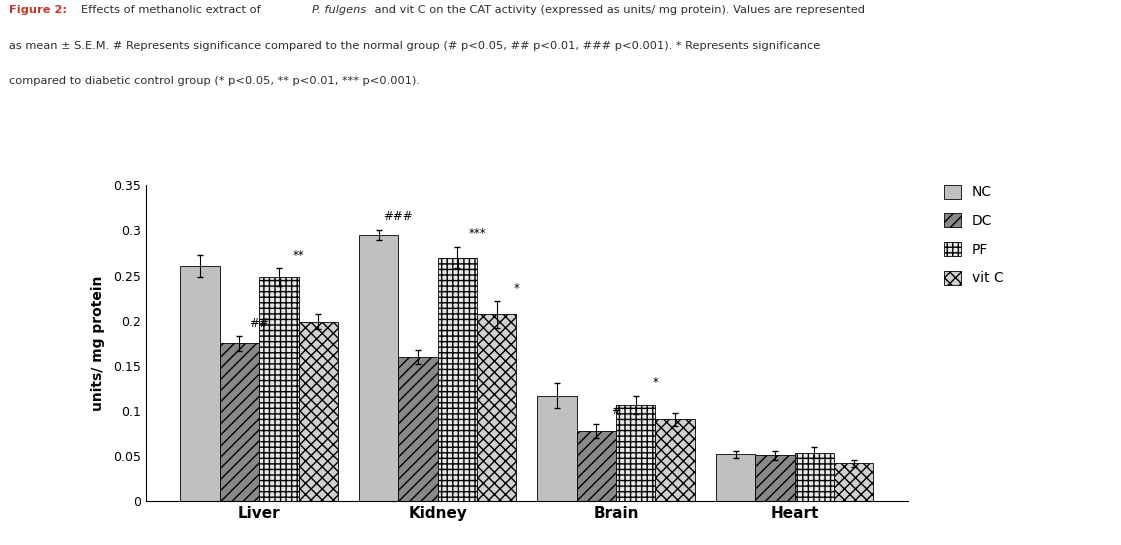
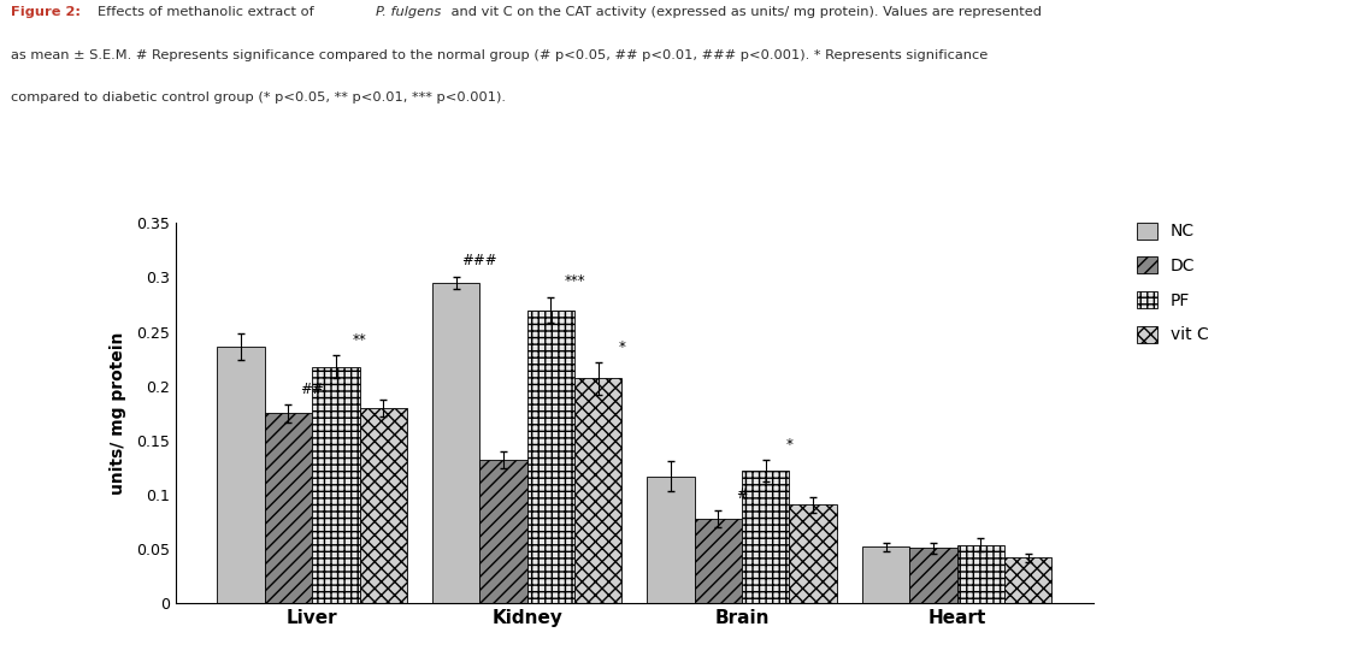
NC/Liver: 0.261 -> 0.236
PF/Liver: 0.248 -> 0.218
vit C/Liver: 0.199 -> 0.180
DC/Kidney: 0.160 -> 0.132
PF/Brain: 0.107 -> 0.122
